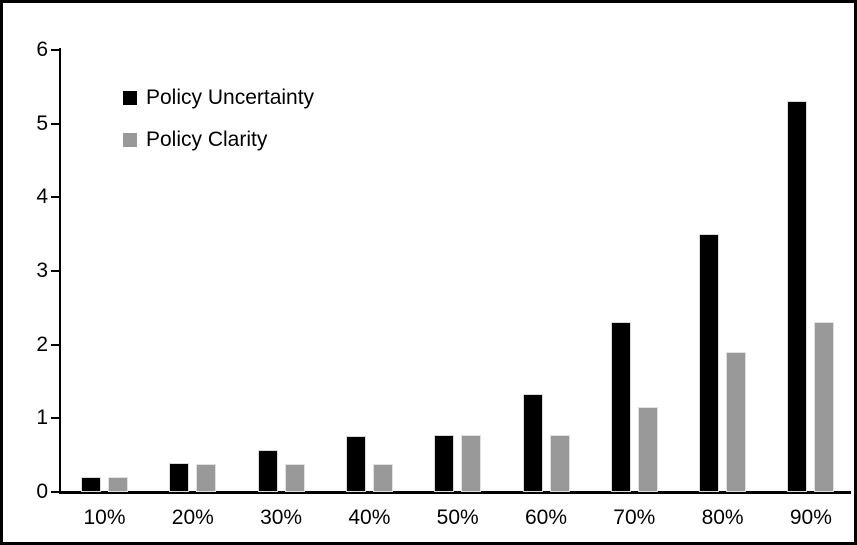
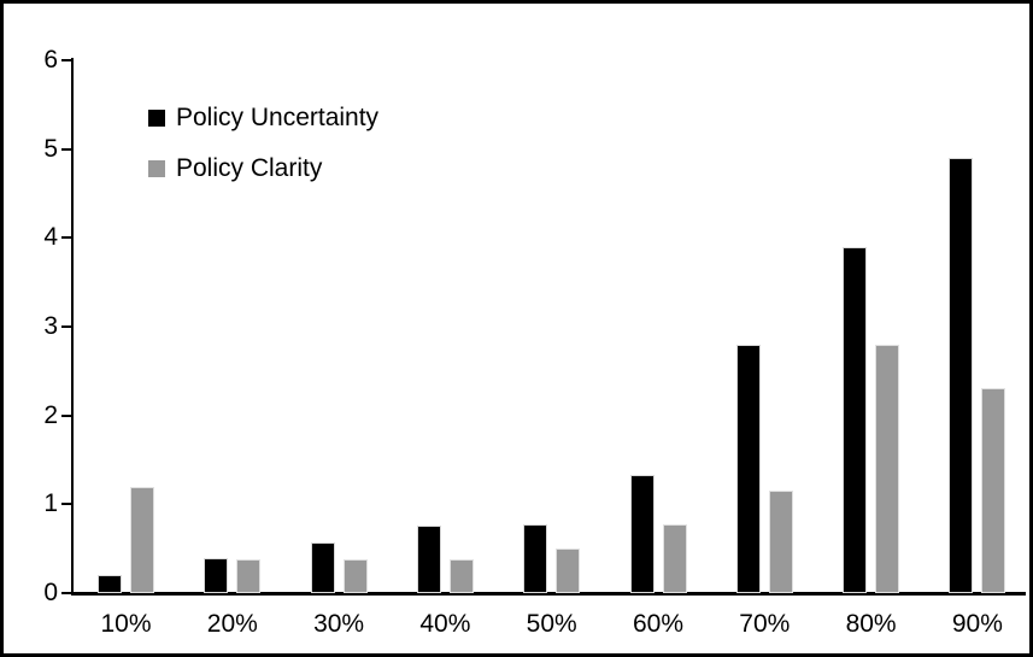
Policy Clarity/10%: 0.2 -> 1.2
Policy Clarity/50%: 0.8 -> 0.5
Policy Uncertainty/70%: 2.3 -> 2.8
Policy Uncertainty/80%: 3.5 -> 3.9
Policy Clarity/80%: 1.9 -> 2.8
Policy Uncertainty/90%: 5.3 -> 4.9
